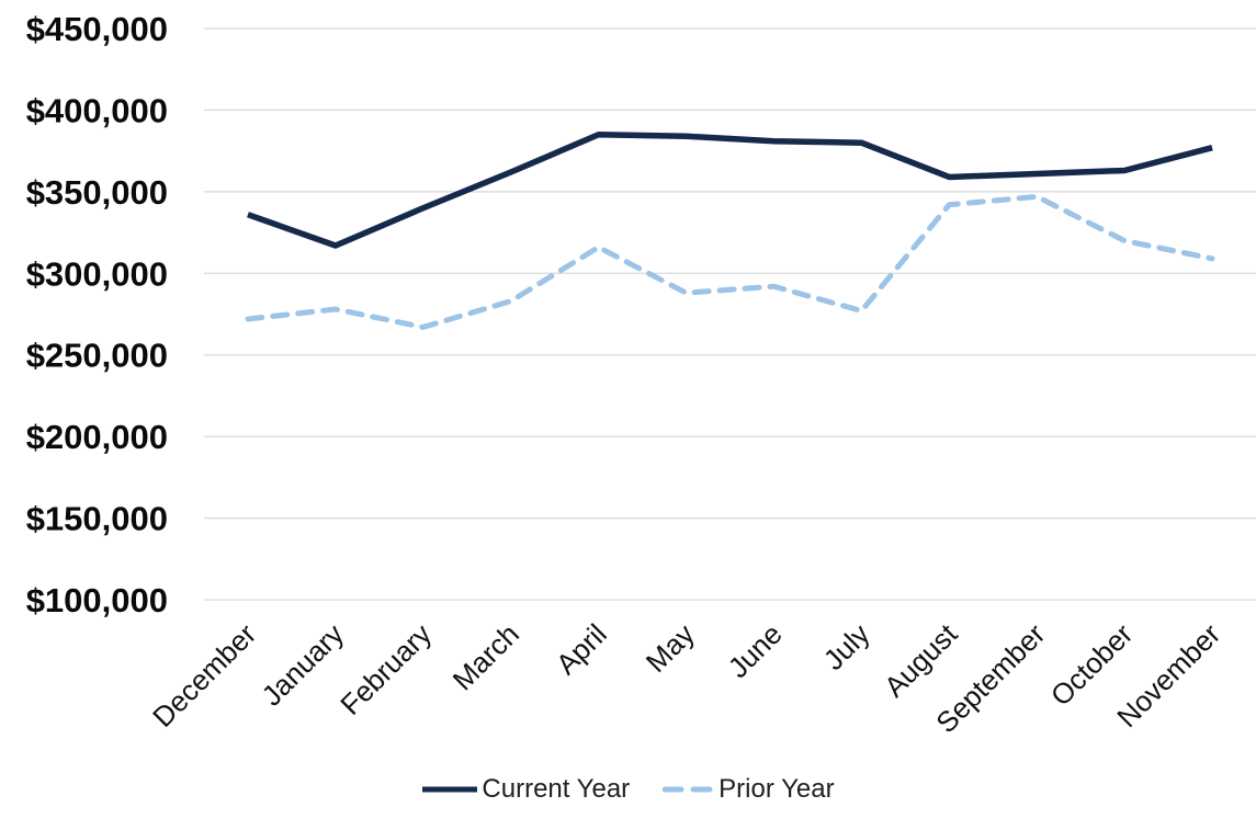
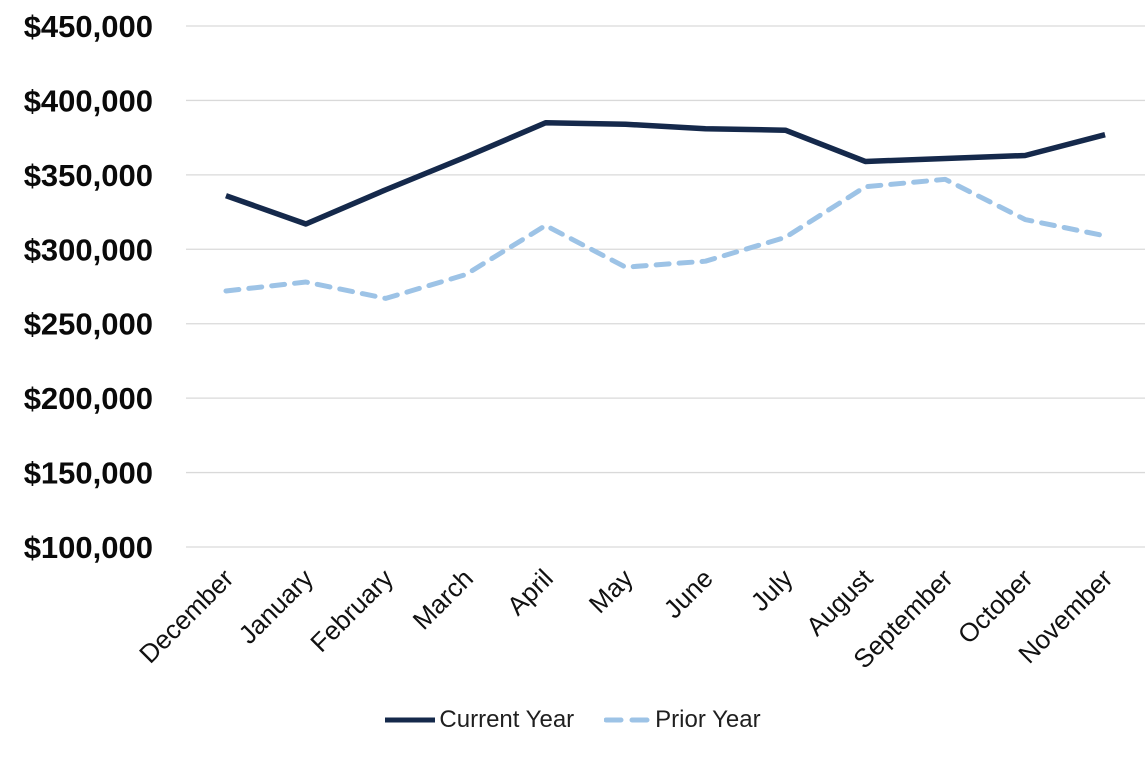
Prior Year/July: $277000 -> $308000
